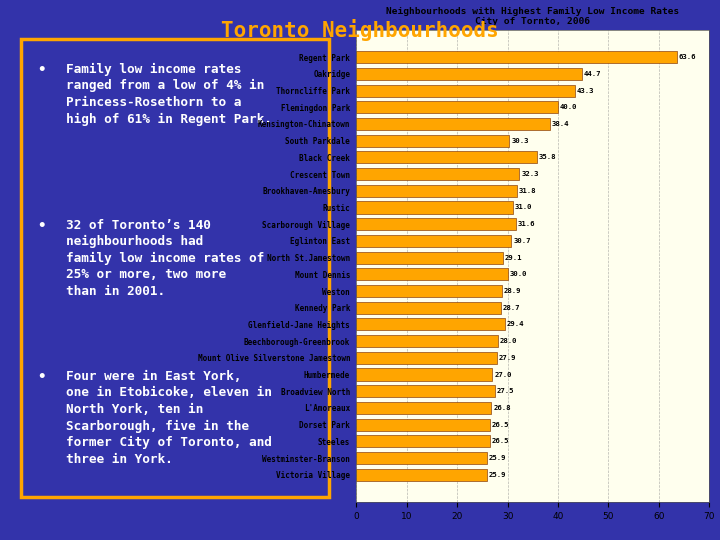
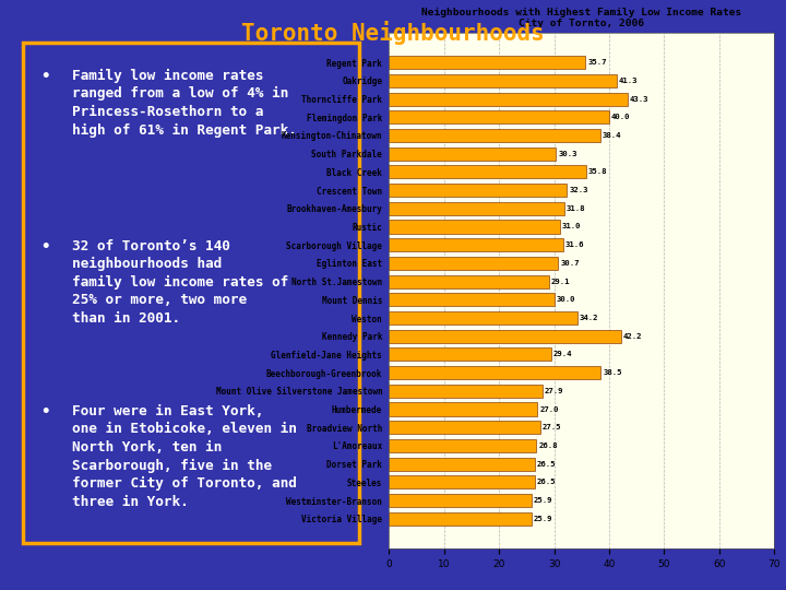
Regent Park: 63.6 -> 35.7
Oakridge: 44.7 -> 41.3
Weston: 28.9 -> 34.2
Kennedy Park: 28.7 -> 42.2
Beechborough-Greenbrook: 28.0 -> 38.5
